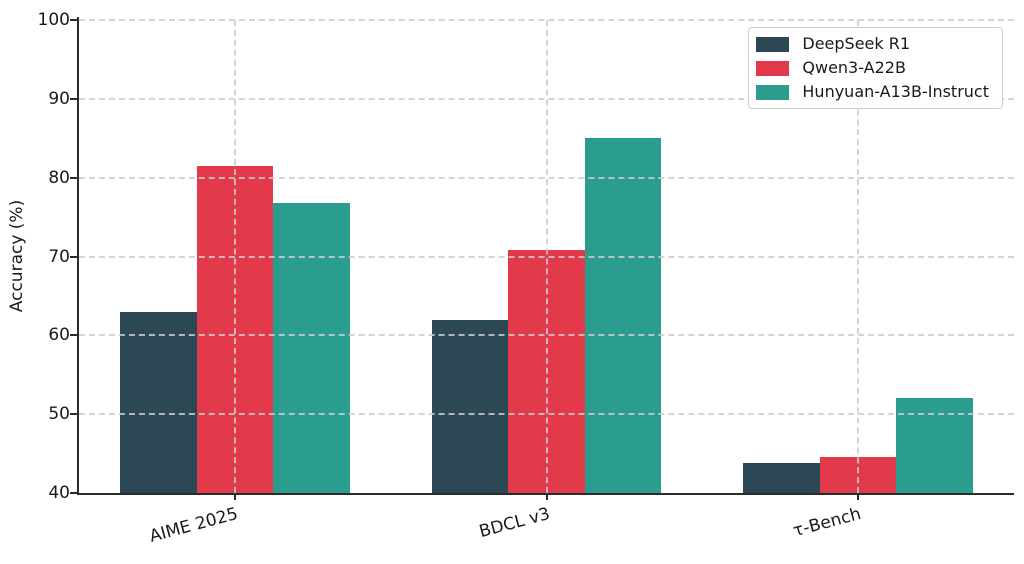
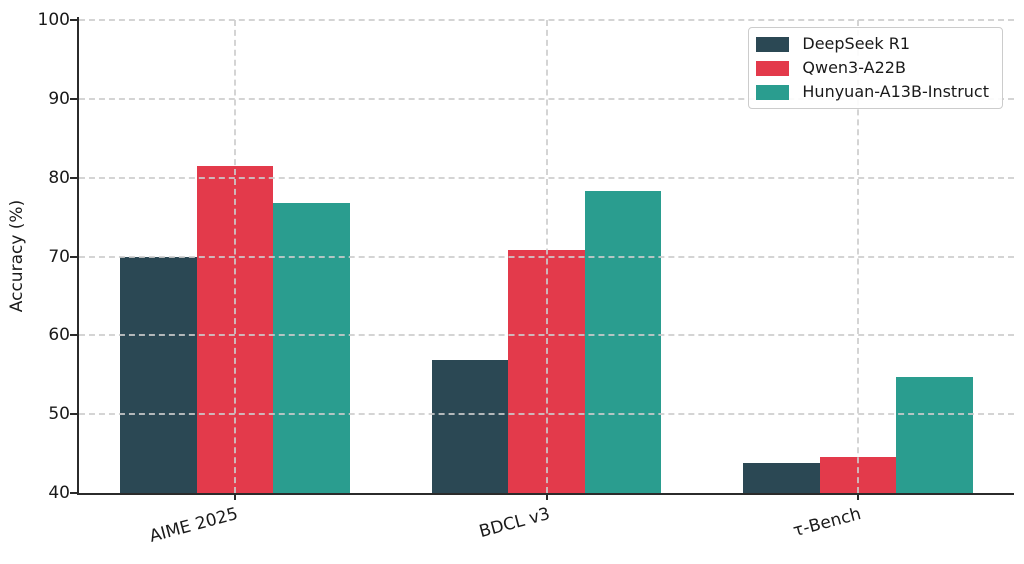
DeepSeek R1/AIME 2025: 63 -> 70
DeepSeek R1/BDCL v3: 62 -> 57
Hunyuan-A13B-Instruct/BDCL v3: 85 -> 78
Hunyuan-A13B-Instruct/τ-Bench: 52 -> 55
